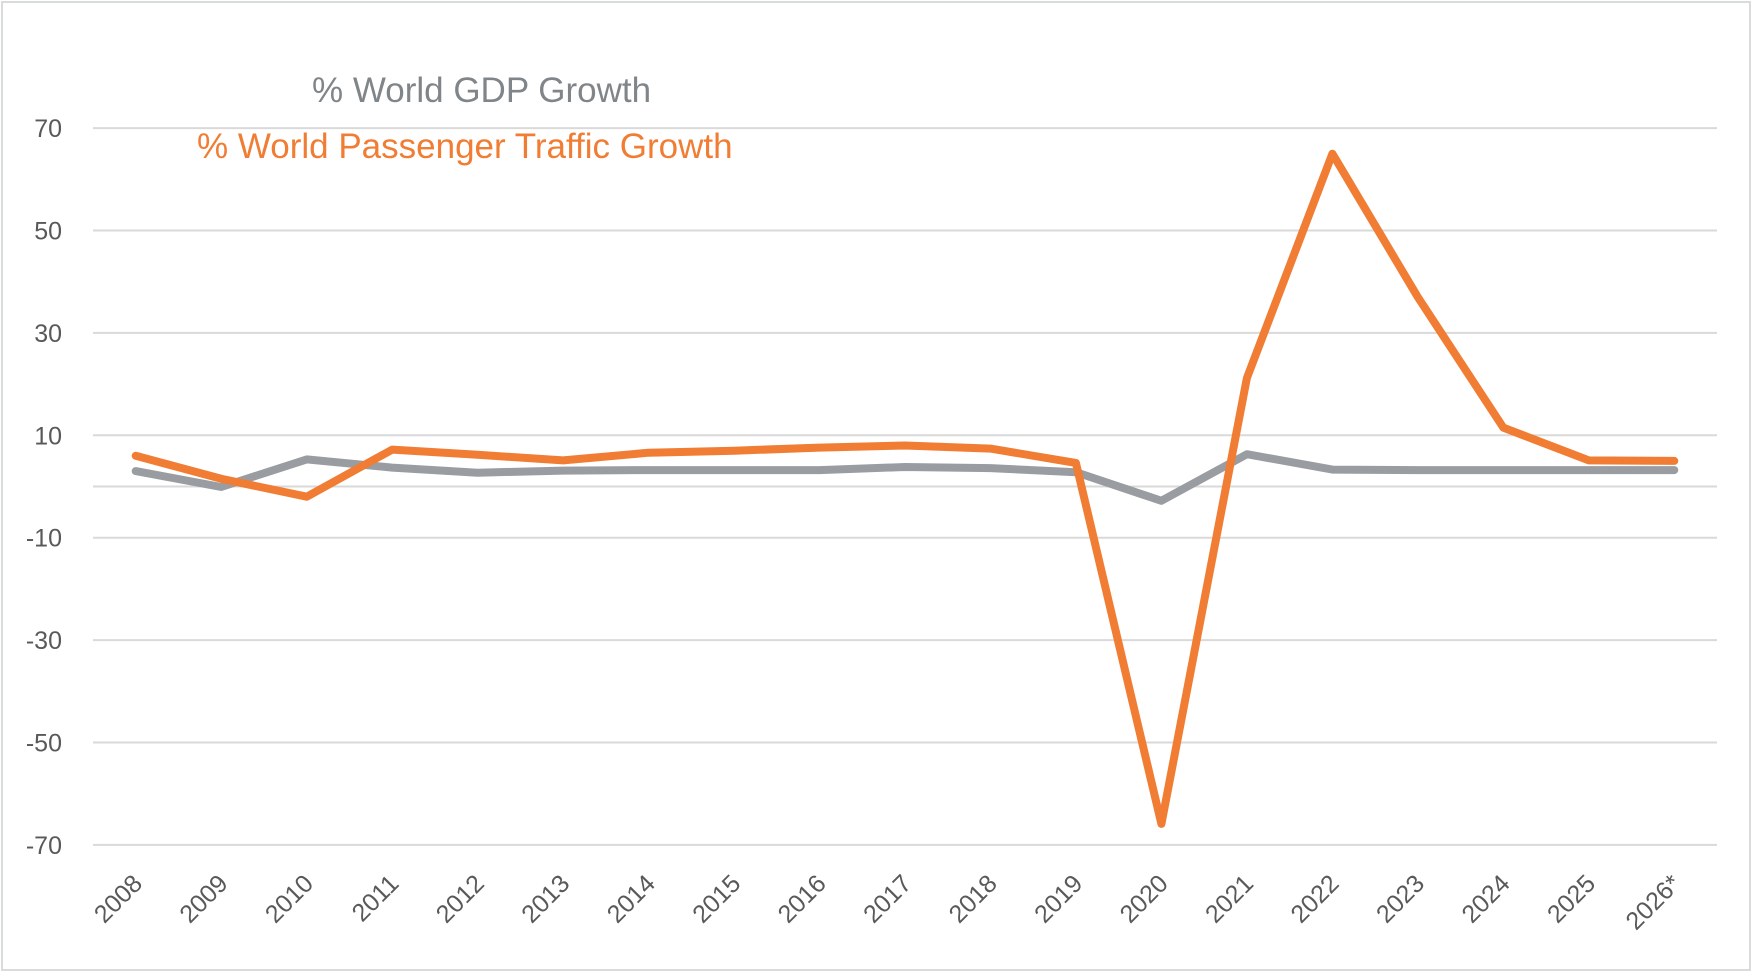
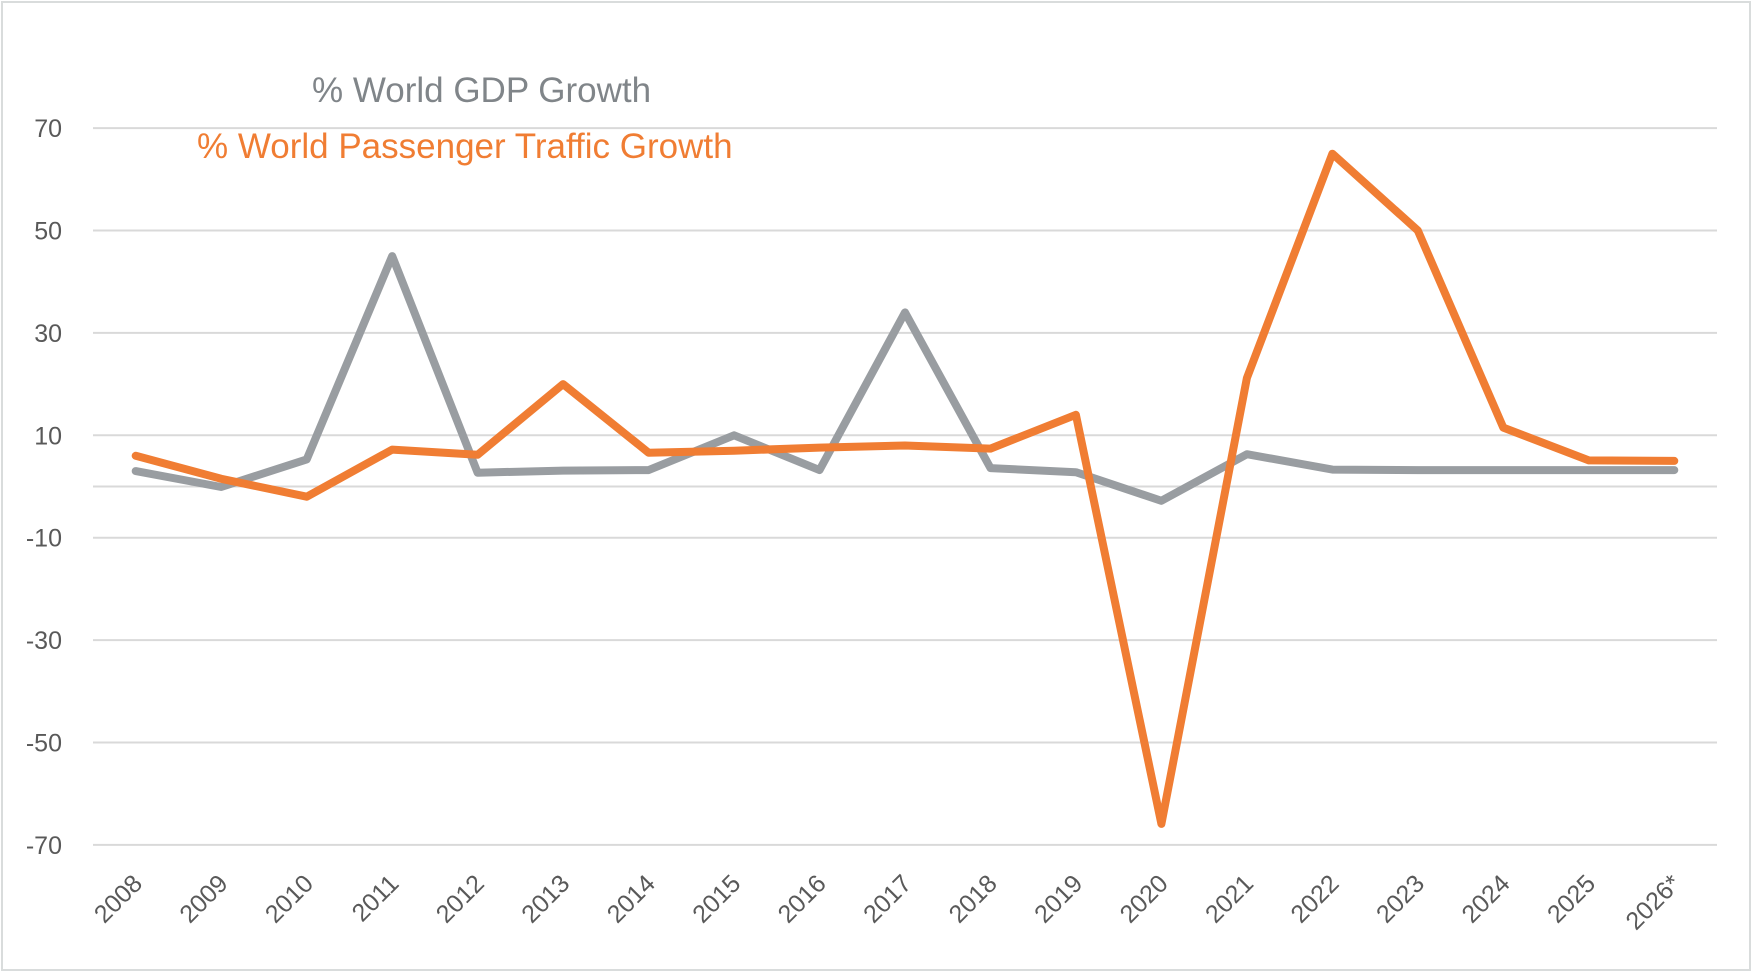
% World GDP Growth/2011: 4 -> 45
% World Passenger Traffic Growth/2013: 5 -> 20
% World GDP Growth/2015: 3 -> 10
% World GDP Growth/2017: 4 -> 34
% World Passenger Traffic Growth/2019: 5 -> 14
% World Passenger Traffic Growth/2023: 37 -> 50
